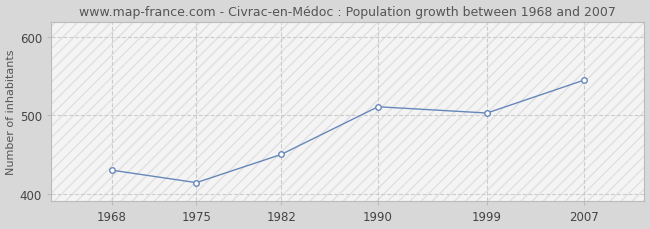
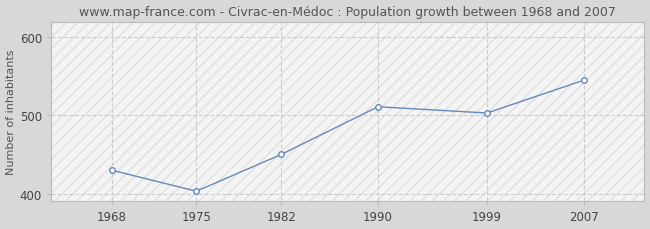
1975: 414 -> 403
